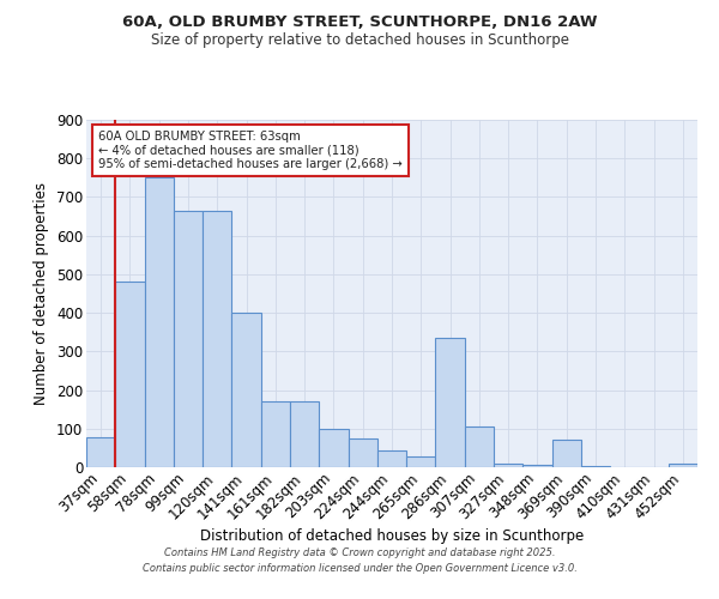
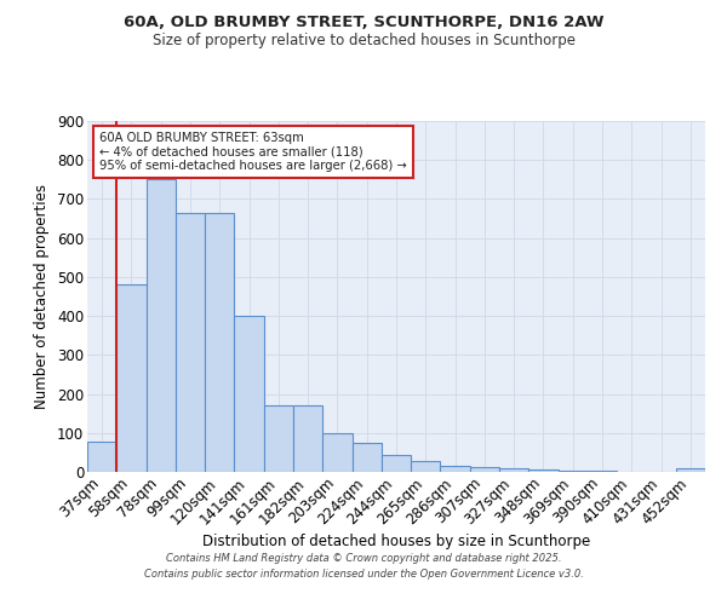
286sqm: 335 -> 14
307sqm: 105 -> 12
369sqm: 70 -> 3
